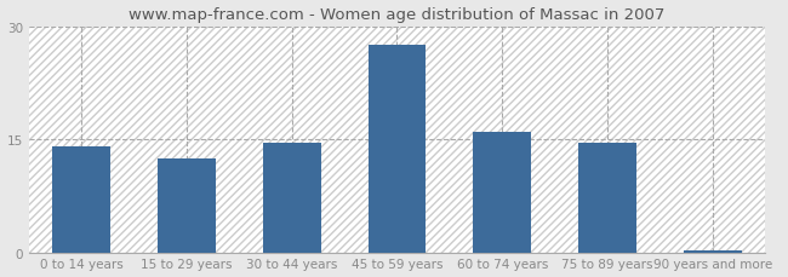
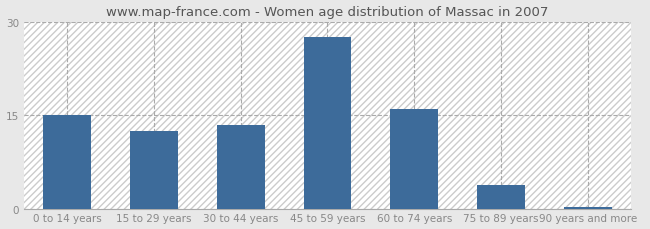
0 to 14 years: 14.0 -> 15.0
30 to 44 years: 14.5 -> 13.4
75 to 89 years: 14.5 -> 3.8
